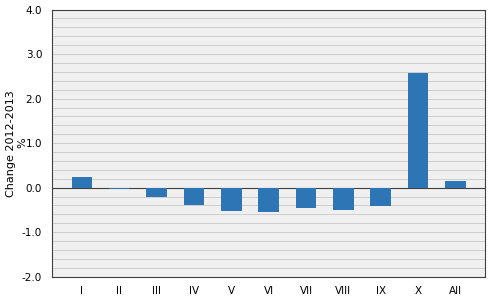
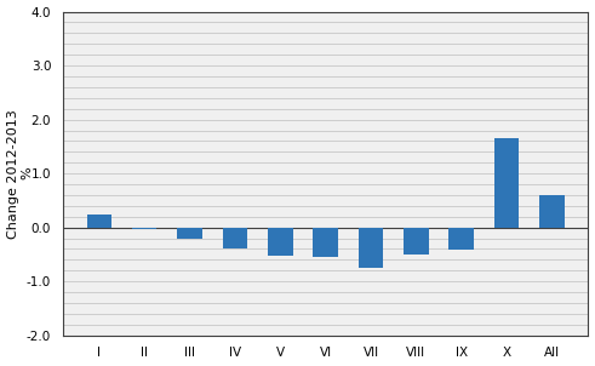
VII: -0.45 -> -0.75
X: 2.57 -> 1.65
All: 0.15 -> 0.60
